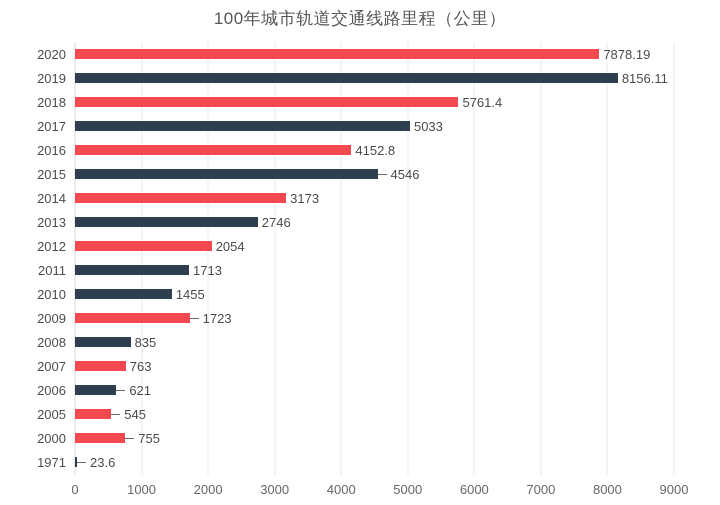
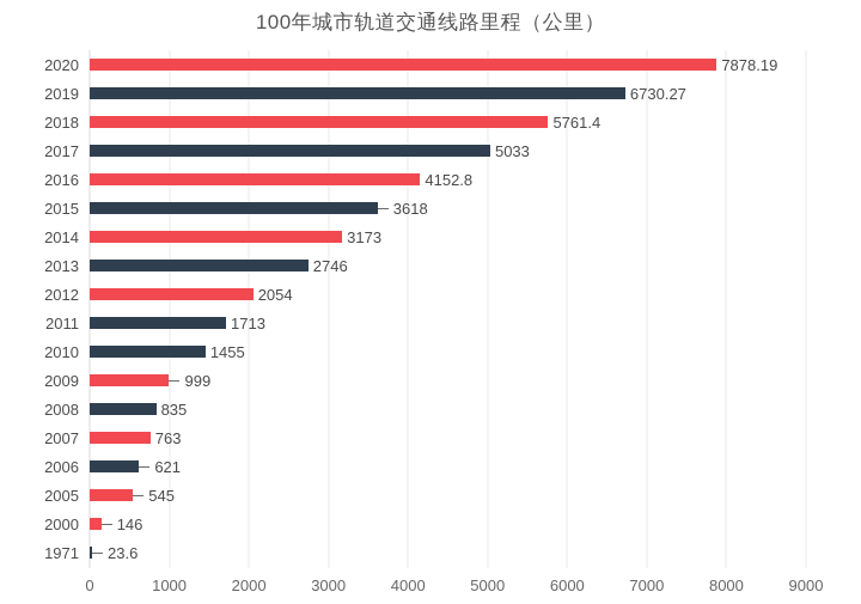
2019: 8156.11 -> 6730.27
2015: 4546 -> 3618
2009: 1723 -> 999
2000: 755 -> 146
